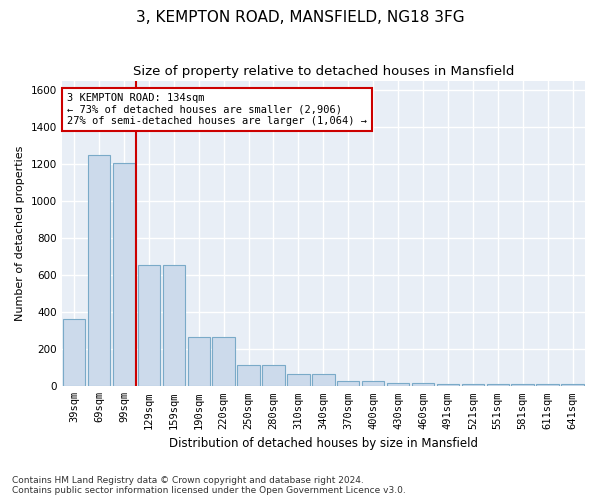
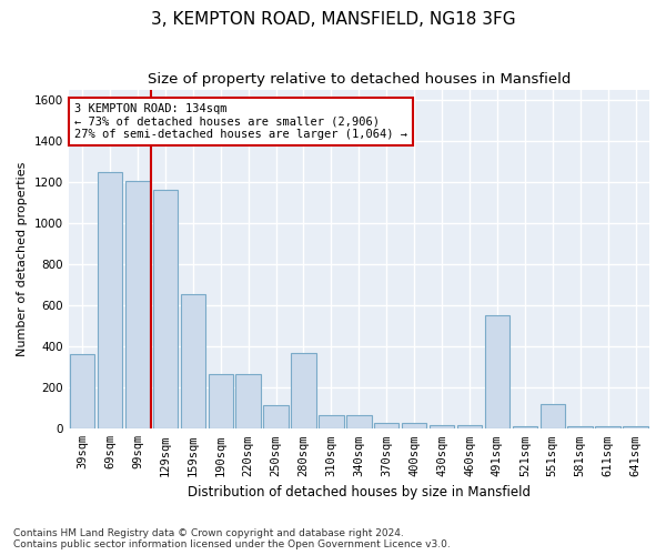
129sqm: 660 -> 1160
280sqm: 120 -> 370
491sqm: 20 -> 550
551sqm: 10 -> 120
